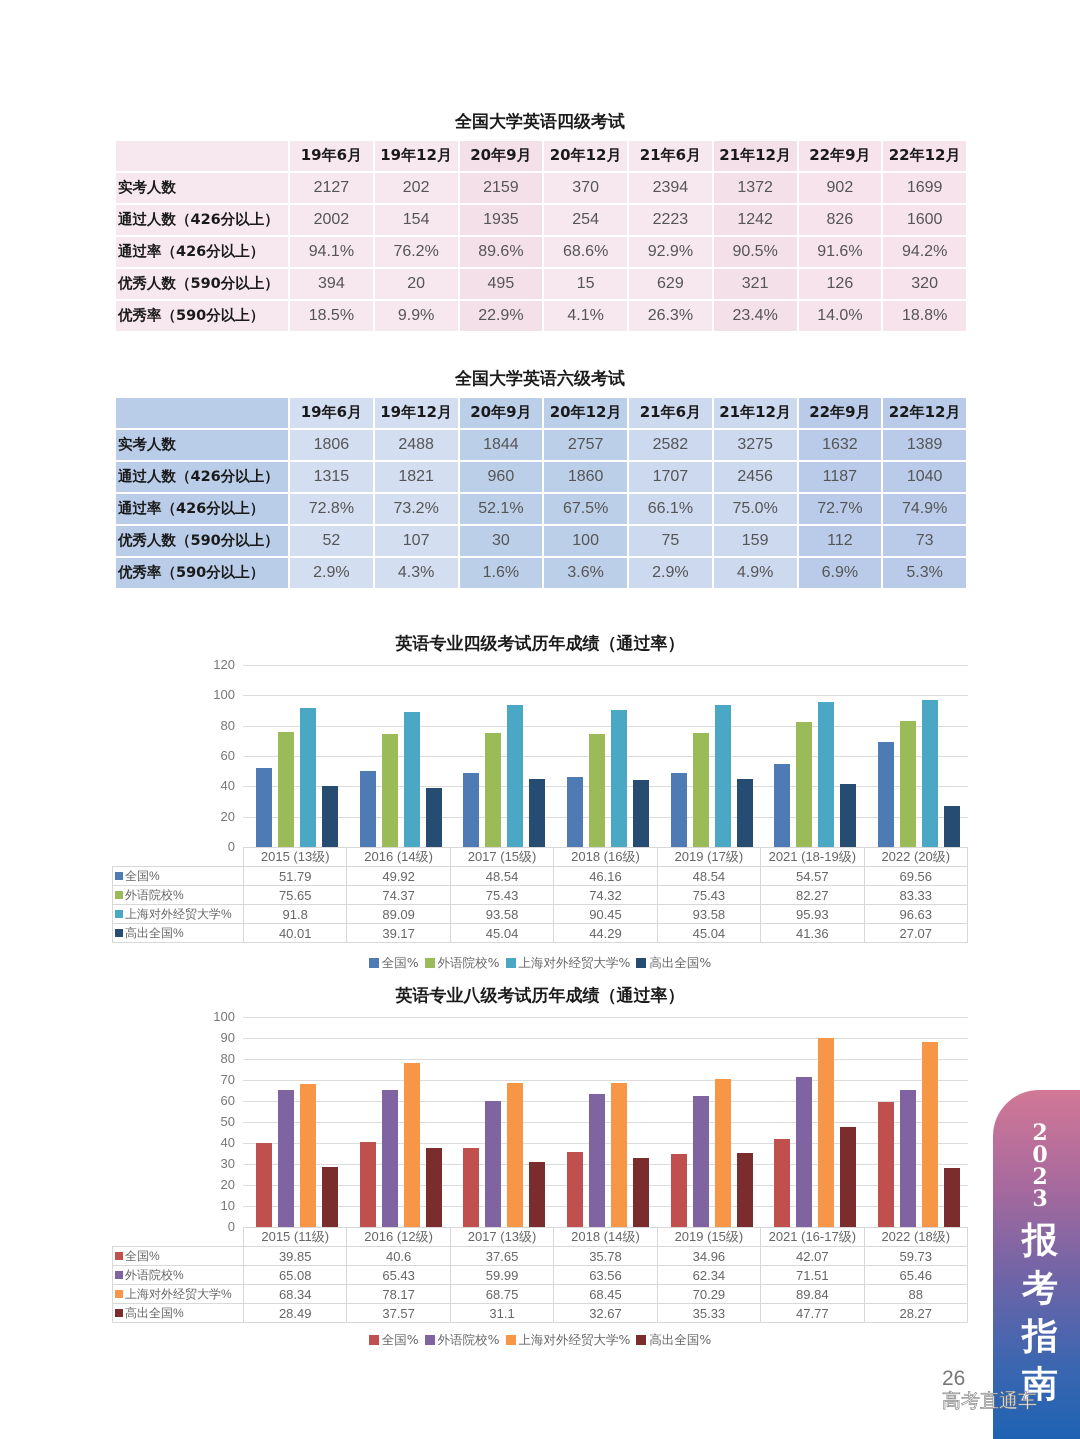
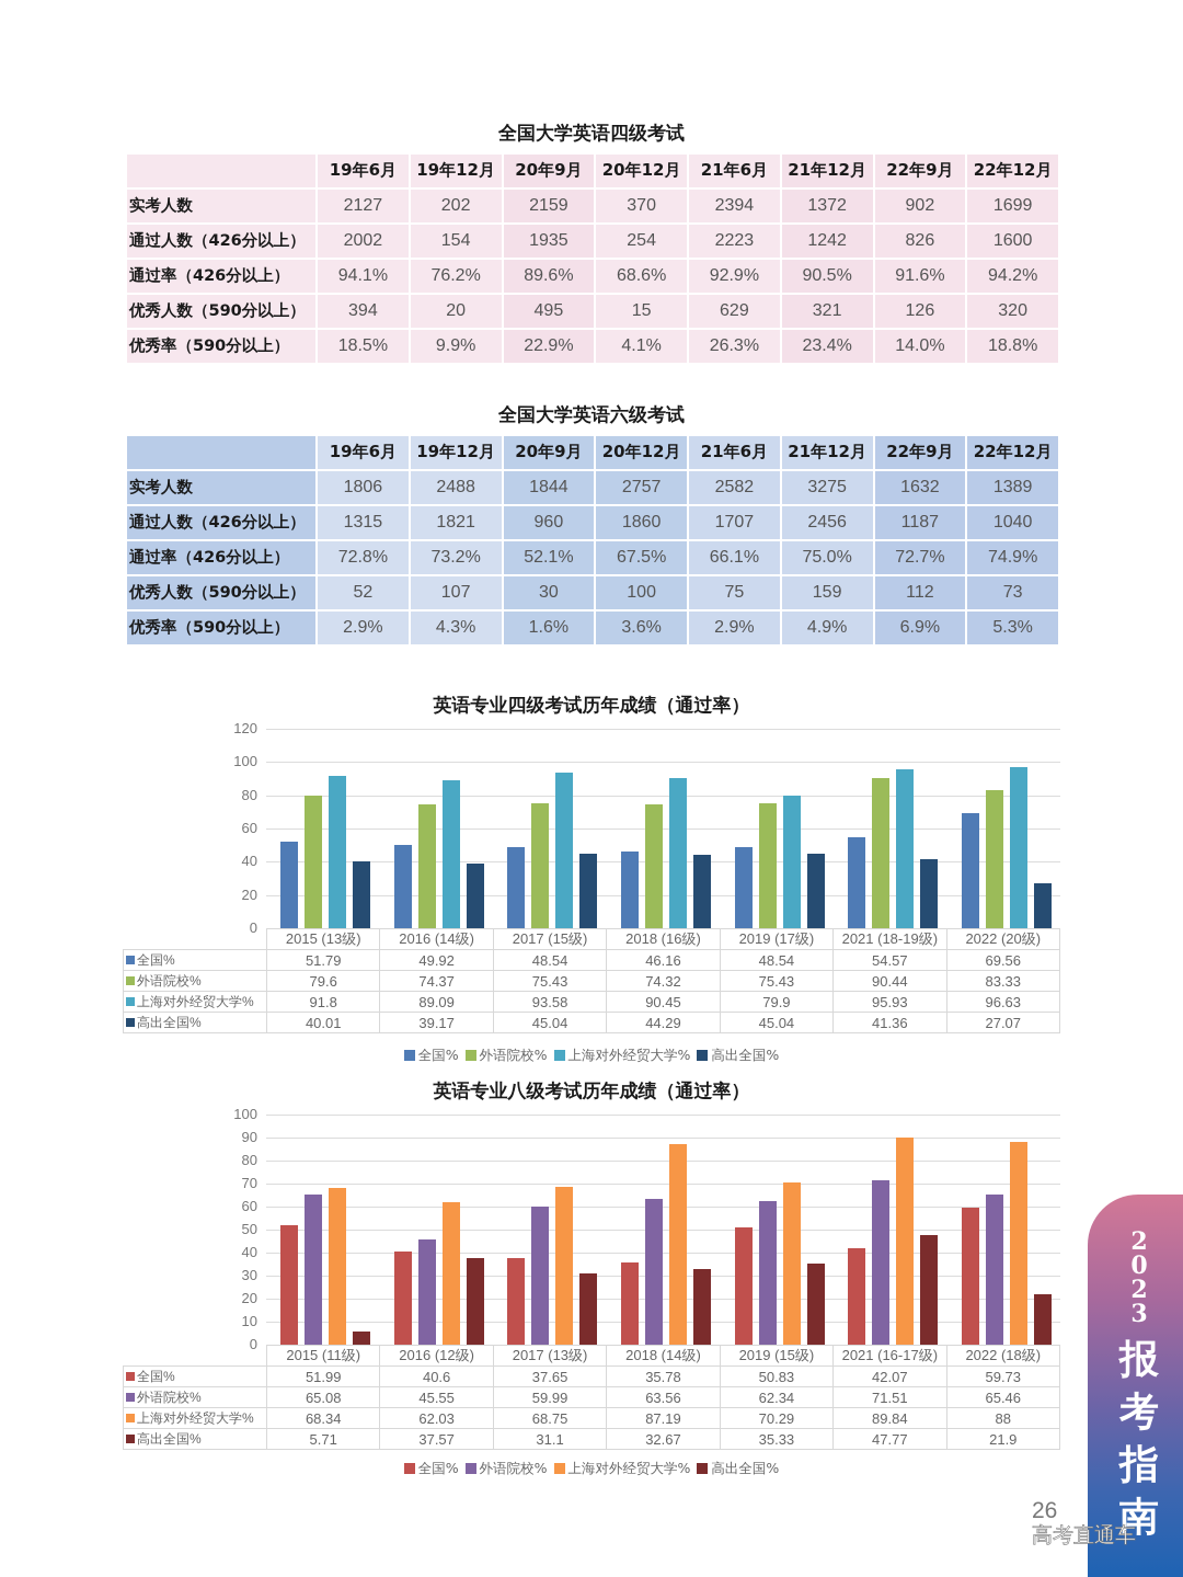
英语专业四级考试历年成绩（通过率）/外语院校%/2015 (13级): 75.65 -> 79.6
英语专业四级考试历年成绩（通过率）/上海对外经贸大学%/2019 (17级): 93.58 -> 79.9
英语专业四级考试历年成绩（通过率）/外语院校%/2021 (18-19级): 82.27 -> 90.44
英语专业八级考试历年成绩（通过率）/全国%/2015 (11级): 39.85 -> 51.99
英语专业八级考试历年成绩（通过率）/高出全国%/2015 (11级): 28.49 -> 5.71
英语专业八级考试历年成绩（通过率）/外语院校%/2016 (12级): 65.43 -> 45.55
英语专业八级考试历年成绩（通过率）/上海对外经贸大学%/2016 (12级): 78.17 -> 62.03
英语专业八级考试历年成绩（通过率）/上海对外经贸大学%/2018 (14级): 68.45 -> 87.19
英语专业八级考试历年成绩（通过率）/全国%/2019 (15级): 34.96 -> 50.83
英语专业八级考试历年成绩（通过率）/高出全国%/2022 (18级): 28.27 -> 21.9
